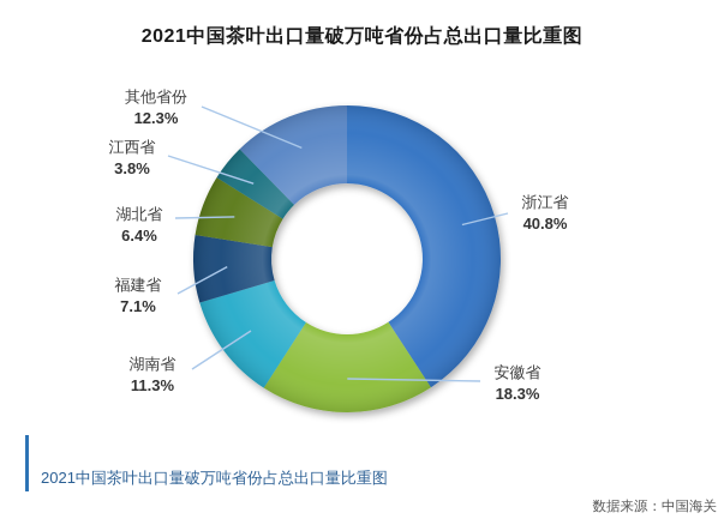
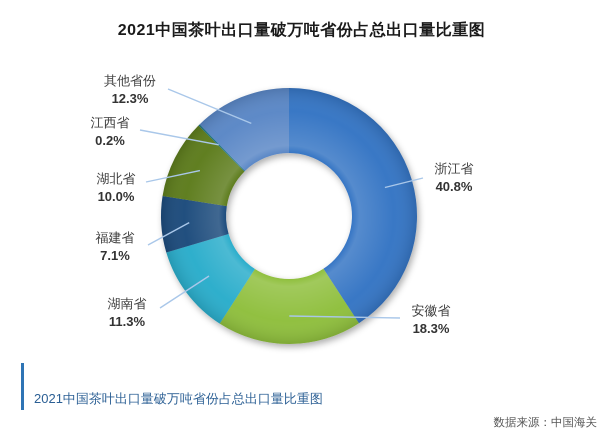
湖北省: 6.4% -> 10.0%
江西省: 3.8% -> 0.2%
